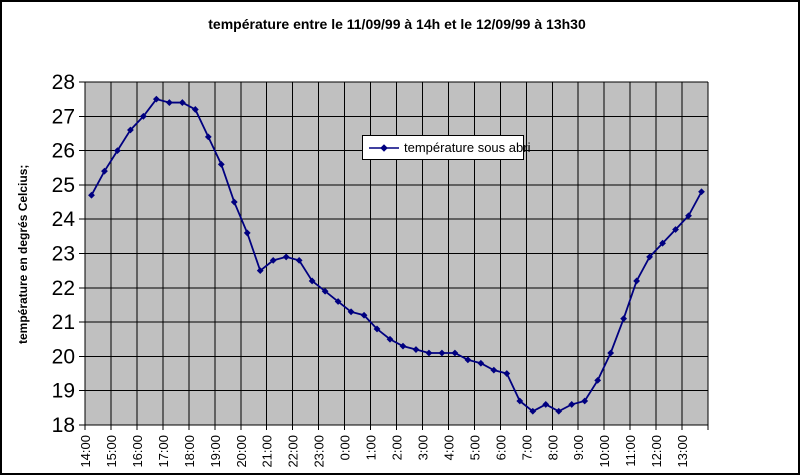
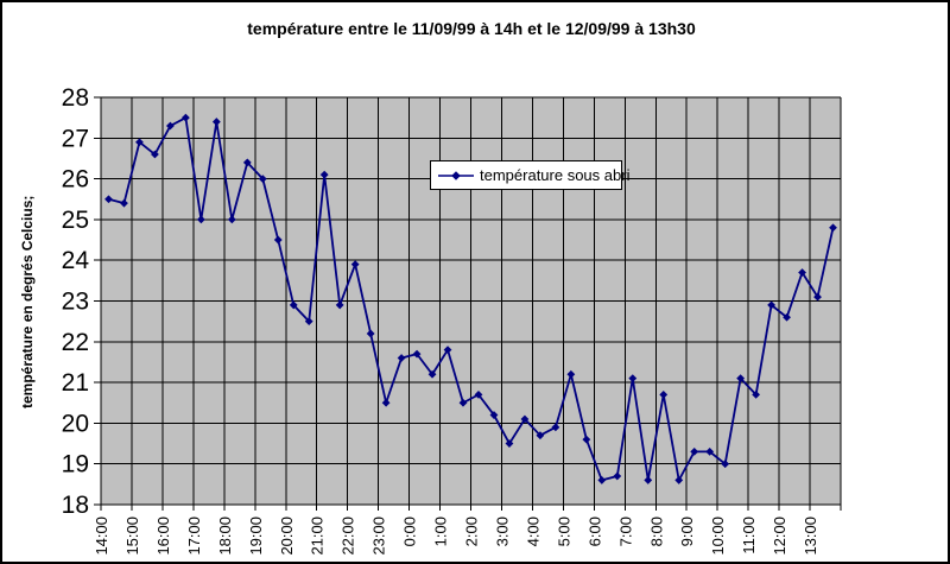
14:00: 24.7 -> 25.5
15:00: 26.0 -> 26.9
16:00: 27.0 -> 27.3
17:00: 27.4 -> 25.0
18:00: 27.2 -> 25.0
19:00: 25.6 -> 26.0
20:00: 23.6 -> 22.9
21:00: 22.8 -> 26.1
22:00: 22.8 -> 23.9
23:00: 21.9 -> 20.5
0:00: 21.3 -> 21.7
1:00: 20.8 -> 21.8
2:00: 20.3 -> 20.7
3:00: 20.1 -> 19.5
4:00: 20.1 -> 19.7
5:00: 19.8 -> 21.2
6:00: 19.5 -> 18.6
7:00: 18.4 -> 21.1
8:00: 18.4 -> 20.7
9:00: 18.7 -> 19.3
10:00: 20.1 -> 19.0
11:00: 22.2 -> 20.7
12:00: 23.3 -> 22.6
13:00: 24.1 -> 23.1
